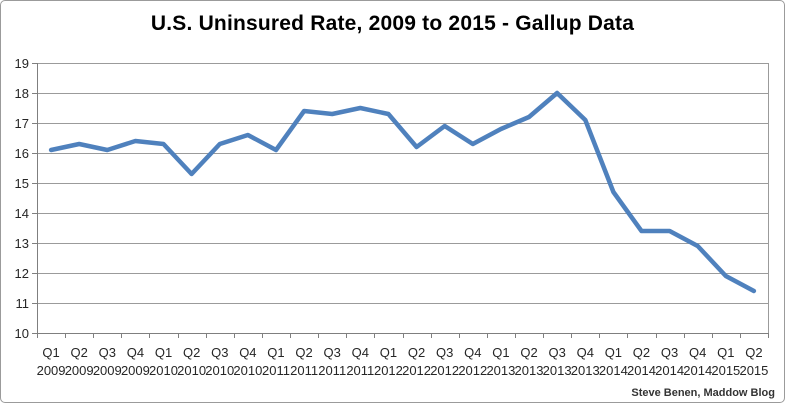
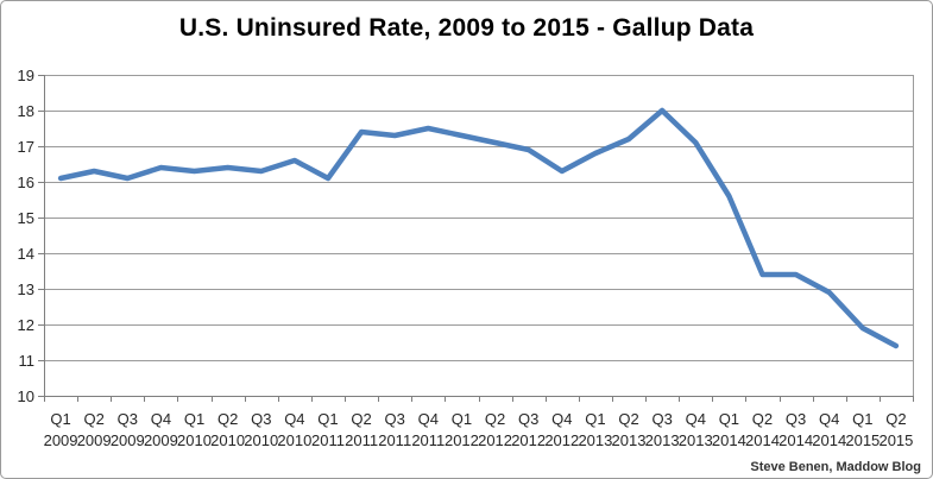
Q2 2010: 15.3 -> 16.4
Q2 2012: 16.2 -> 17.1
Q1 2014: 14.7 -> 15.6
